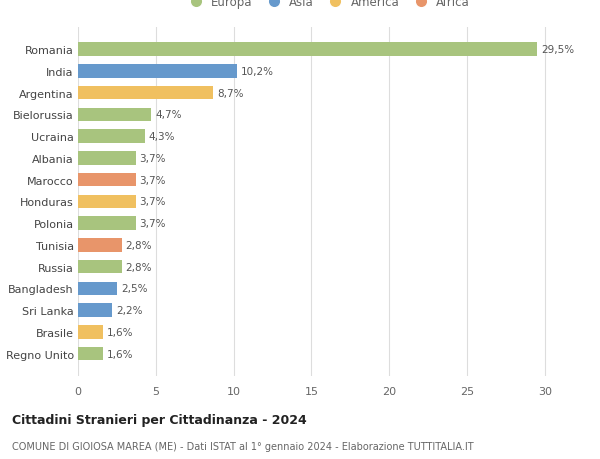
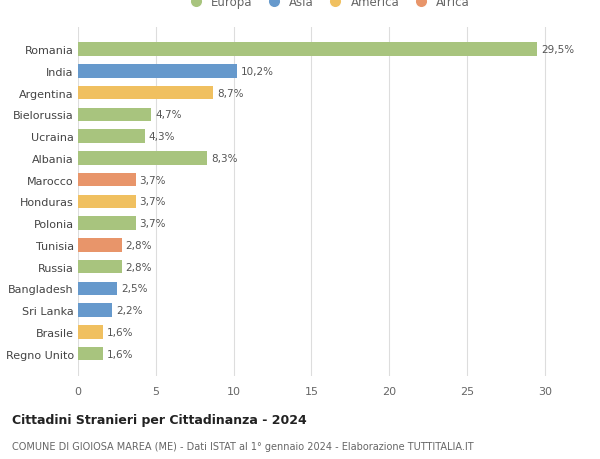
Albania: 3,7% -> 8,3%
